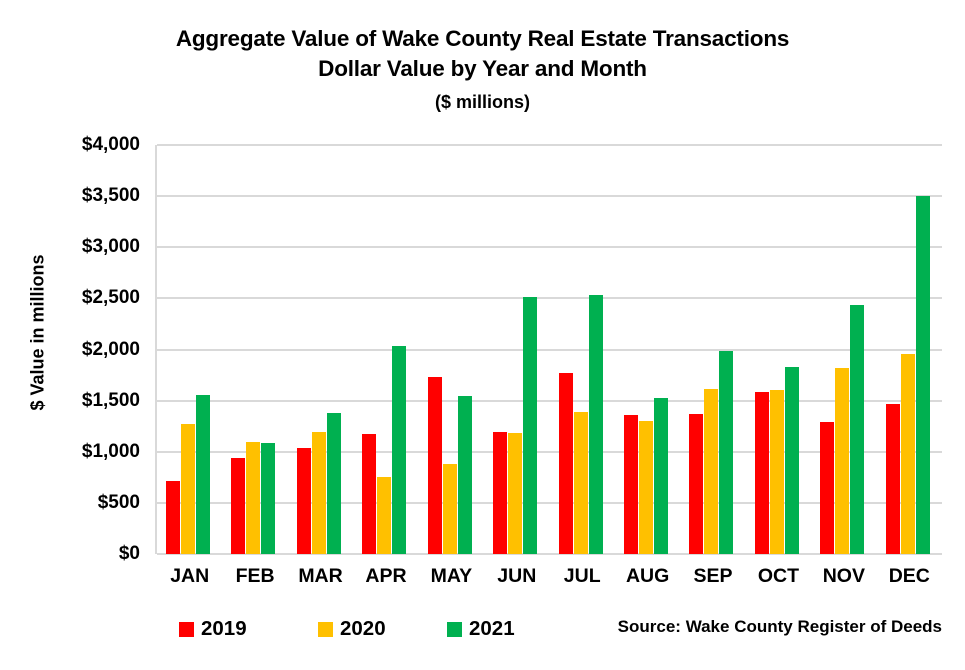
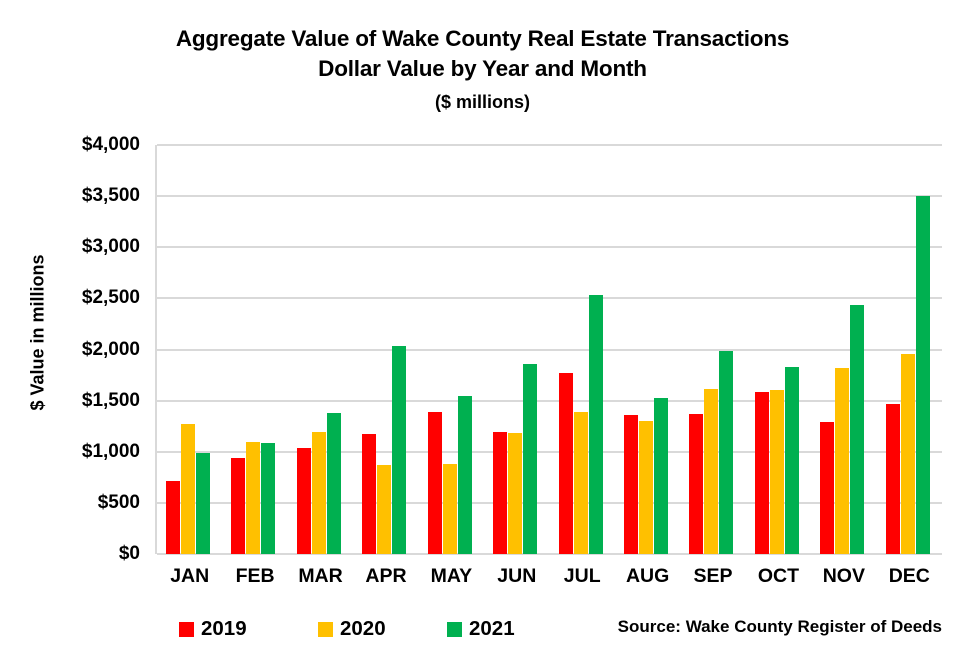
2021/JAN: $1560 -> $990
2020/APR: $750 -> $870
2019/MAY: $1730 -> $1380
2021/JUN: $2510 -> $1860
